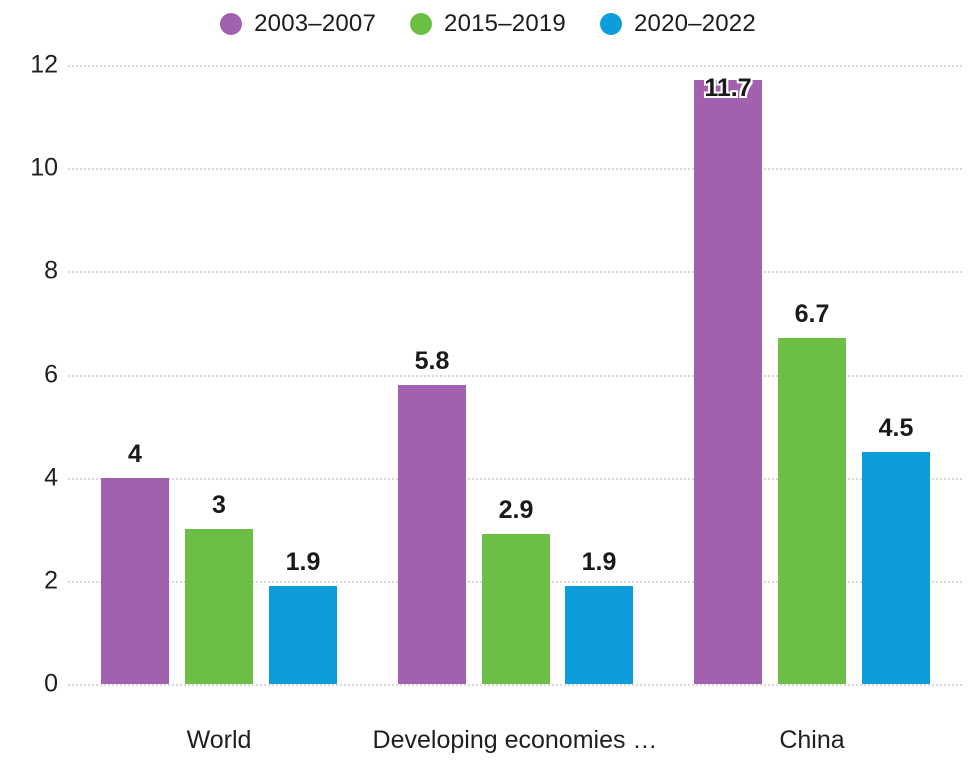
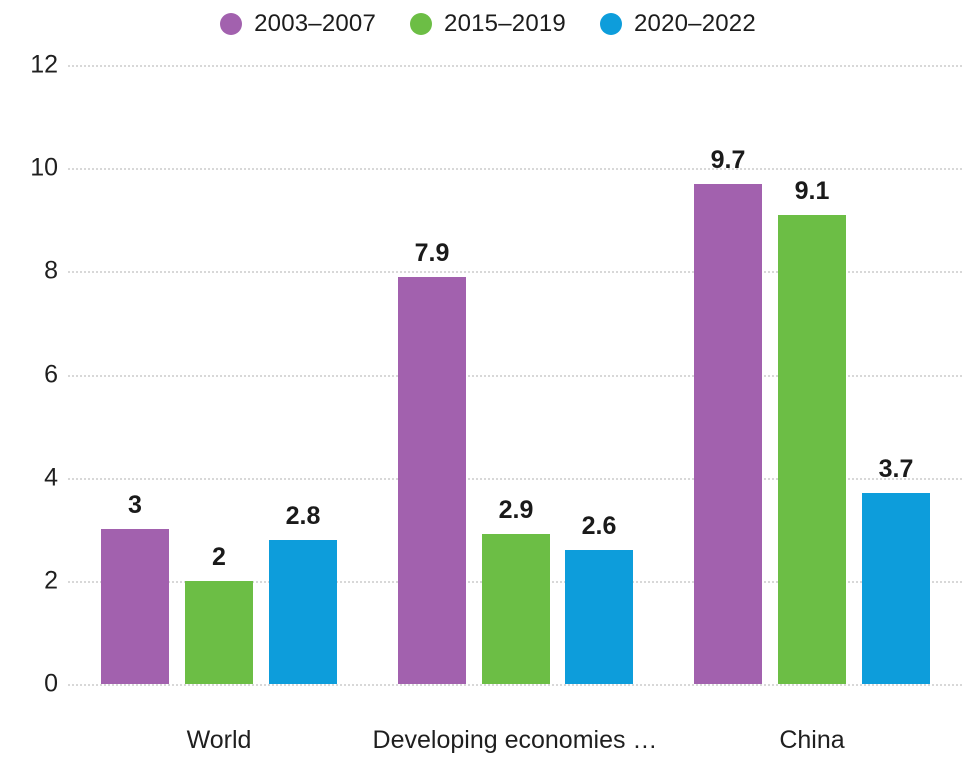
2003–2007/World: 4 -> 3
2015–2019/World: 3 -> 2
2020–2022/World: 1.9 -> 2.8
2003–2007/Developing economies …: 5.8 -> 7.9
2020–2022/Developing economies …: 1.9 -> 2.6
2003–2007/China: 11.7 -> 9.7
2015–2019/China: 6.7 -> 9.1
2020–2022/China: 4.5 -> 3.7
